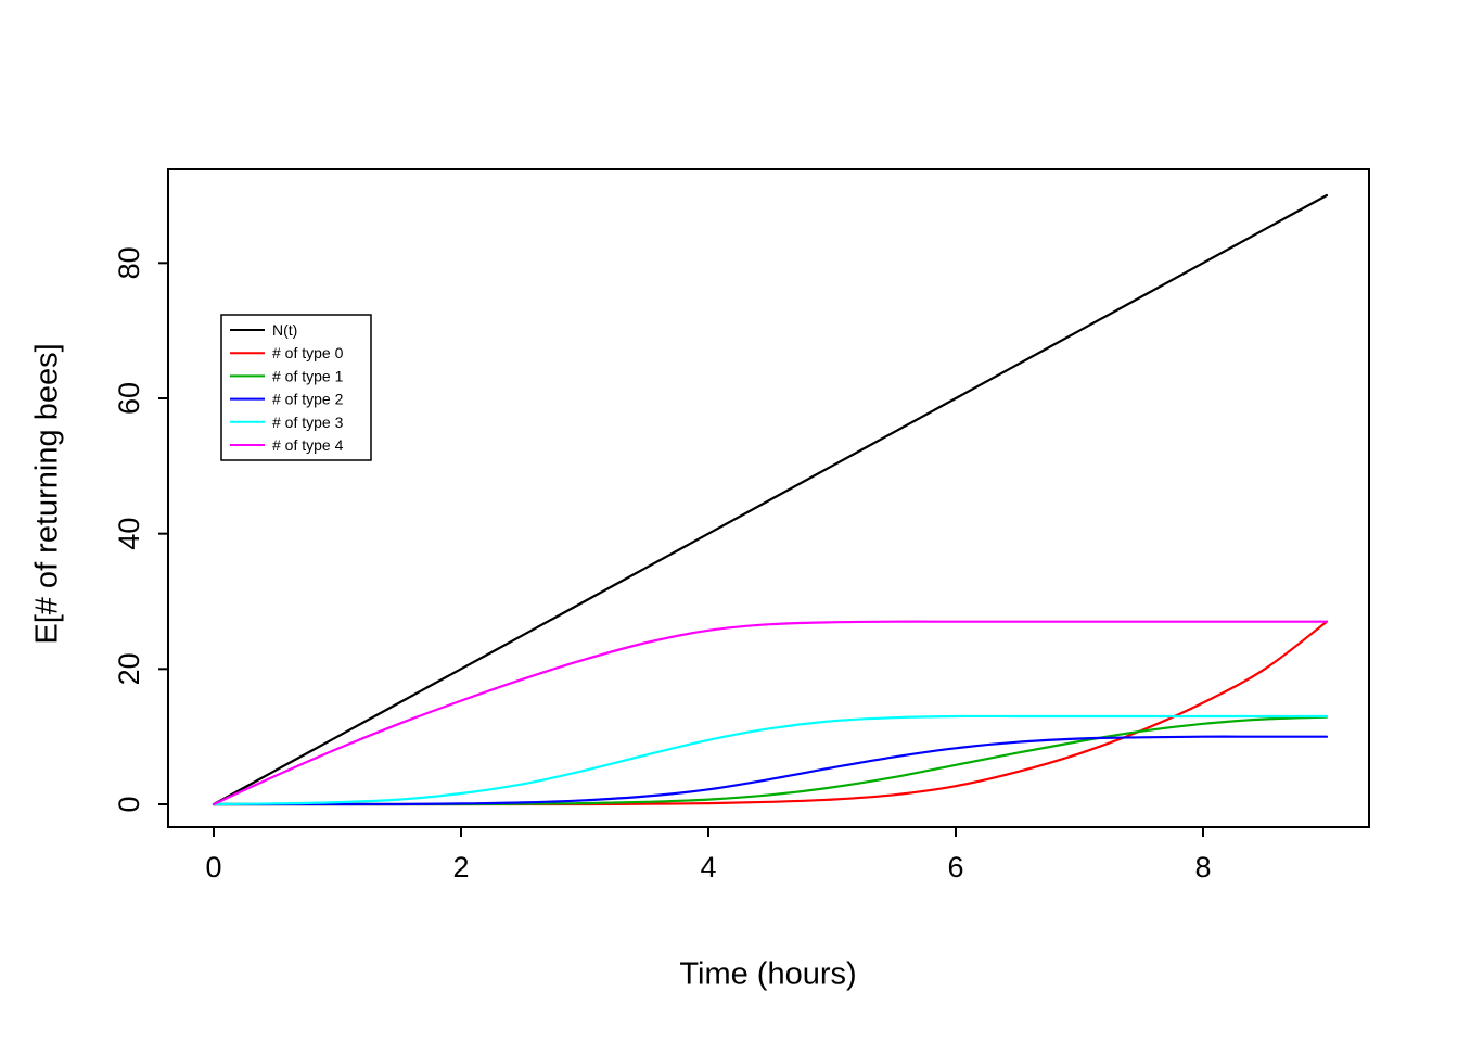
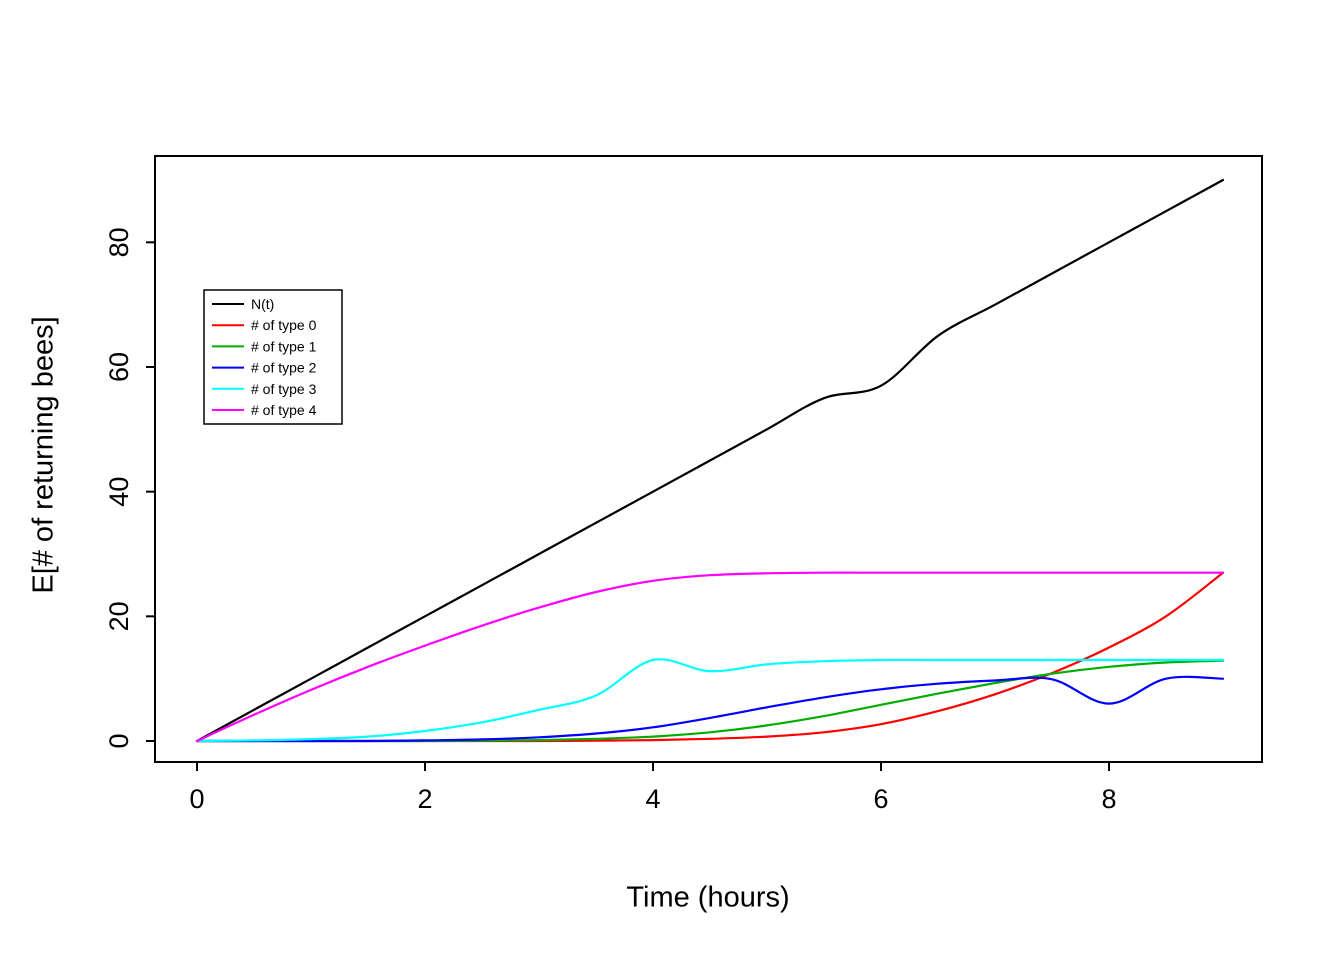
# of type 3/4: 10 -> 13
N(t)/6: 60 -> 57
# of type 2/8: 10 -> 6
